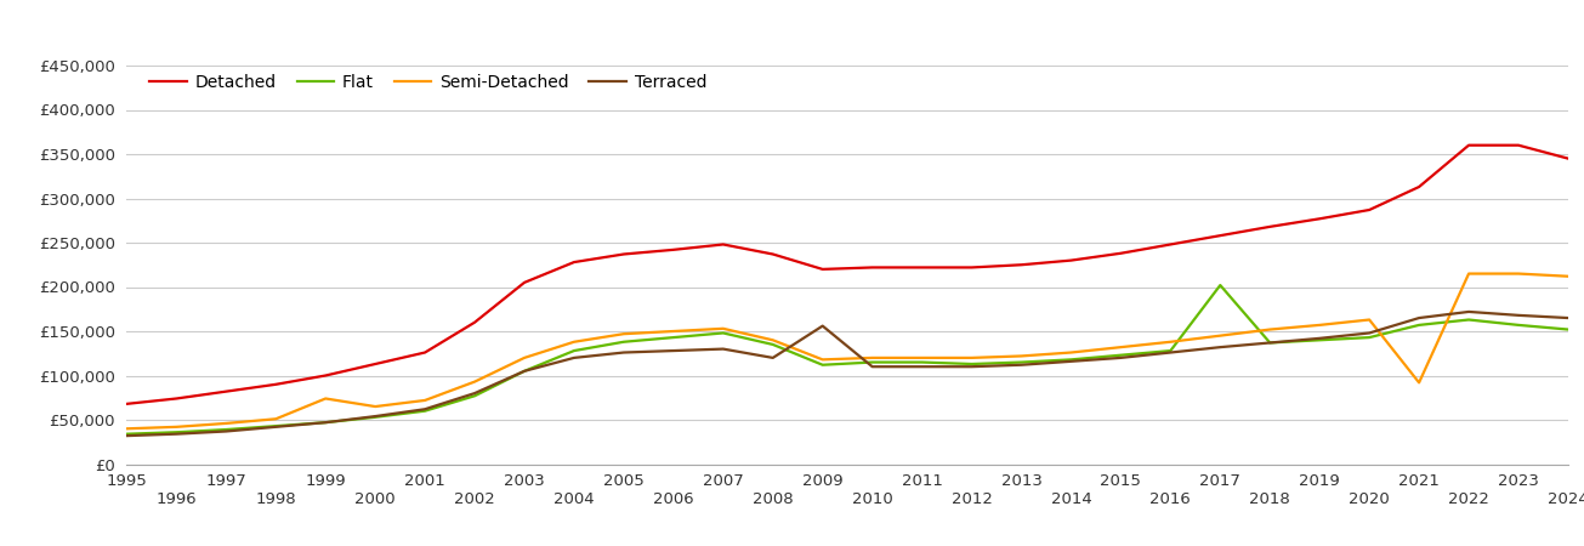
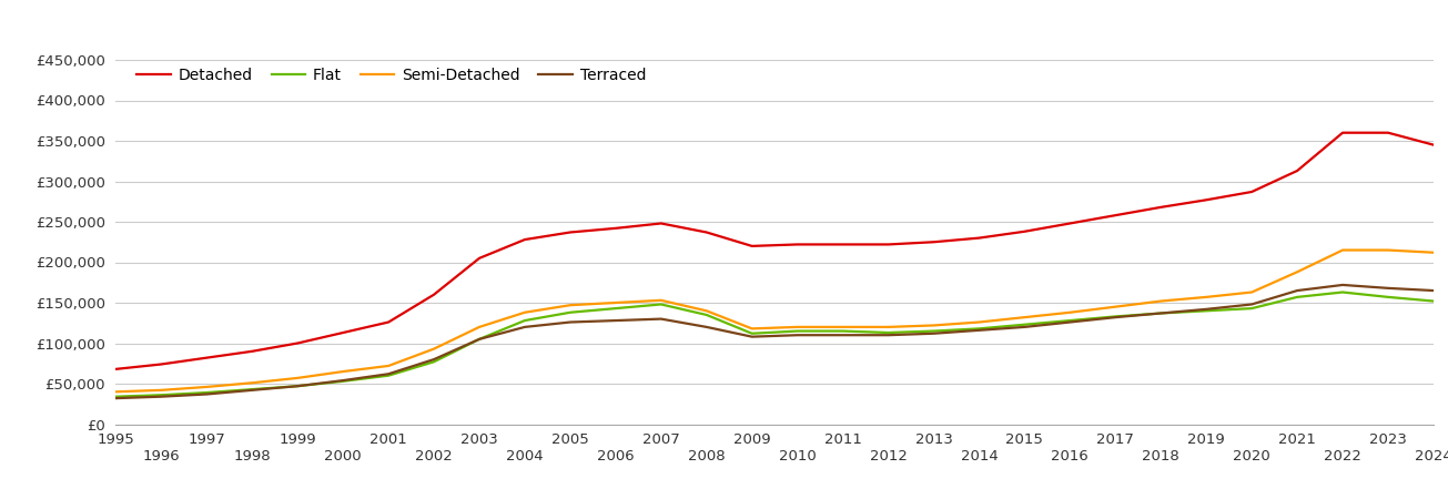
Semi-Detached/1999: £74,000 -> £57,000
Terraced/2009: £156,000 -> £108,000
Flat/2017: £202,000 -> £133,000
Semi-Detached/2021: £92,000 -> £188,000
